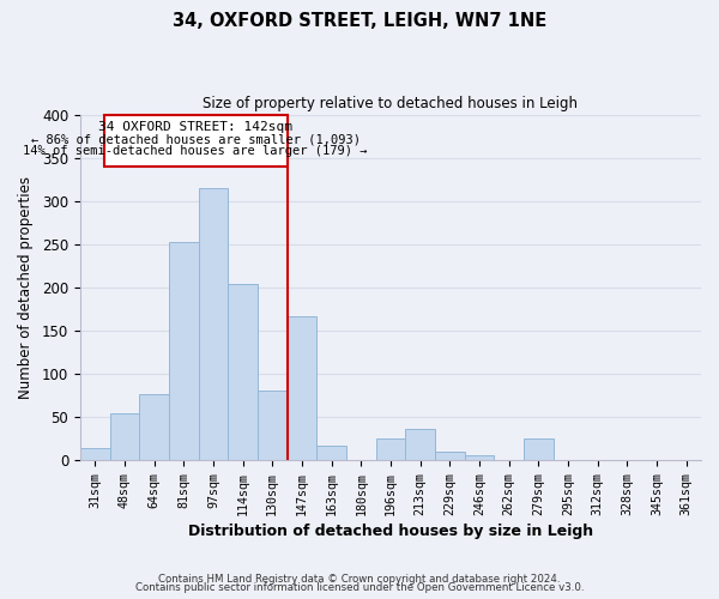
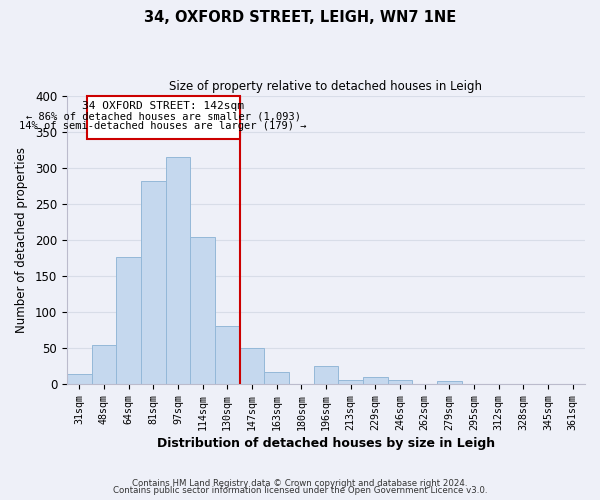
64sqm: 76 -> 177
81sqm: 252 -> 281
147sqm: 166 -> 51
213sqm: 36 -> 6
279sqm: 26 -> 5
